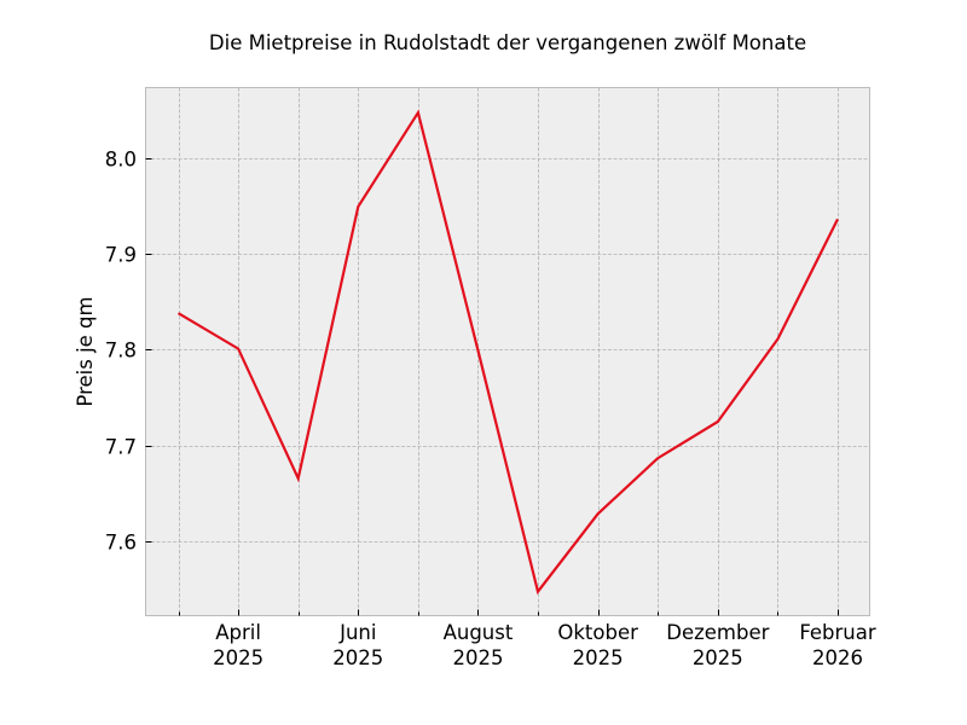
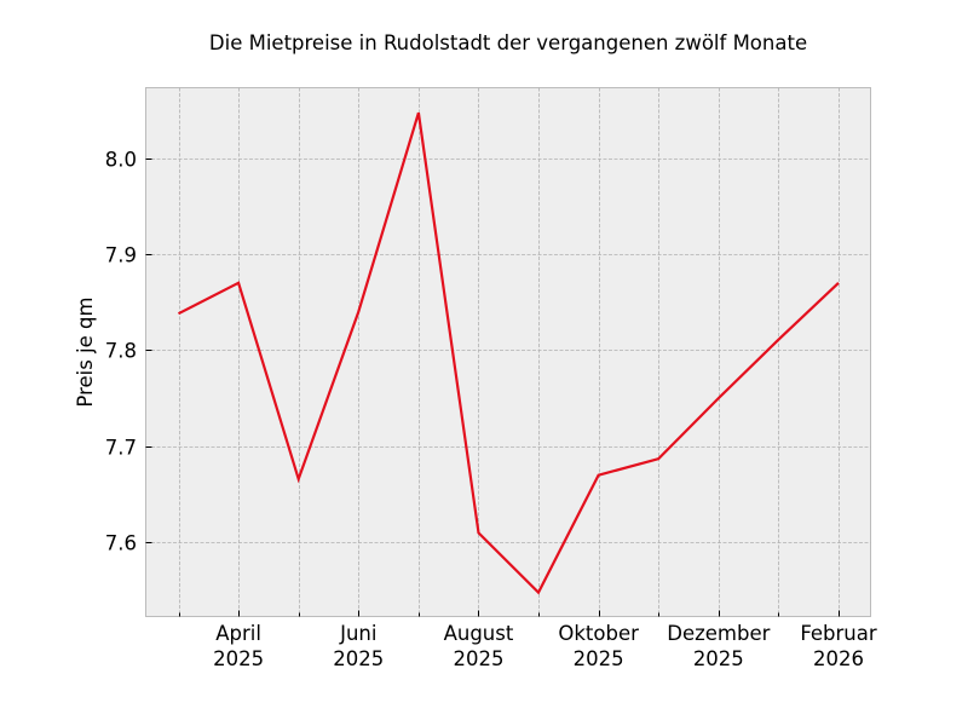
April 2025: 7.80 -> 7.87
Juni 2025: 7.95 -> 7.84
August 2025: 7.80 -> 7.61
Oktober 2025: 7.63 -> 7.67
Dezember 2025: 7.72 -> 7.75
Februar 2026: 7.94 -> 7.87
